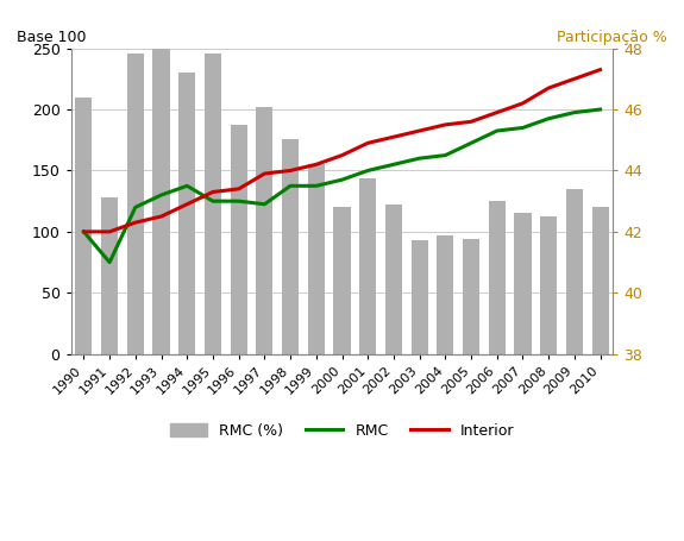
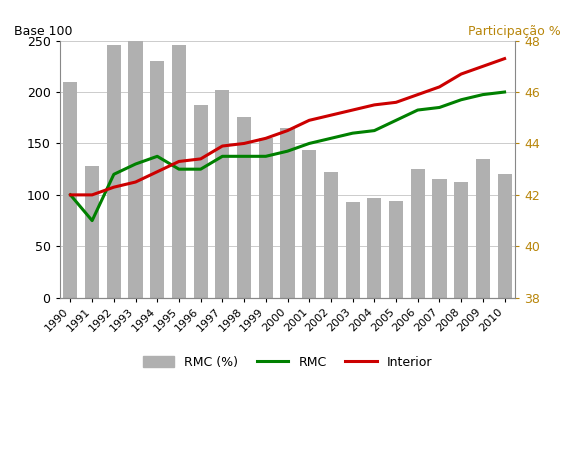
RMC/1997: 42.9 -> 43.5
RMC (%)/2000: 120 -> 165
